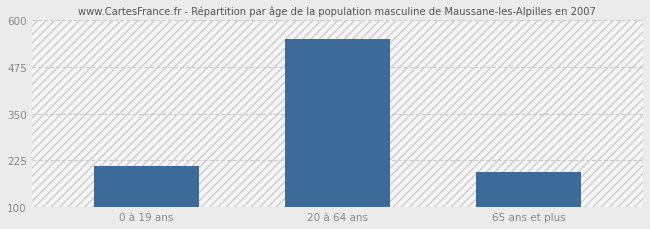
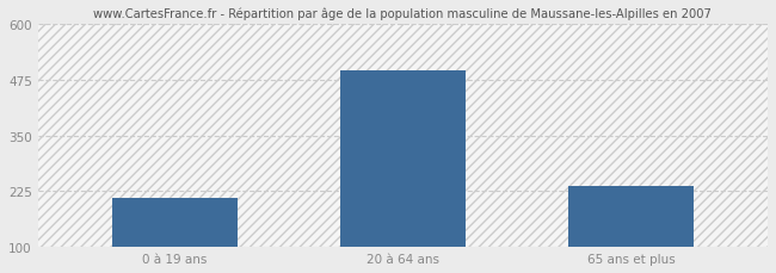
20 à 64 ans: 550 -> 497
65 ans et plus: 195 -> 237
